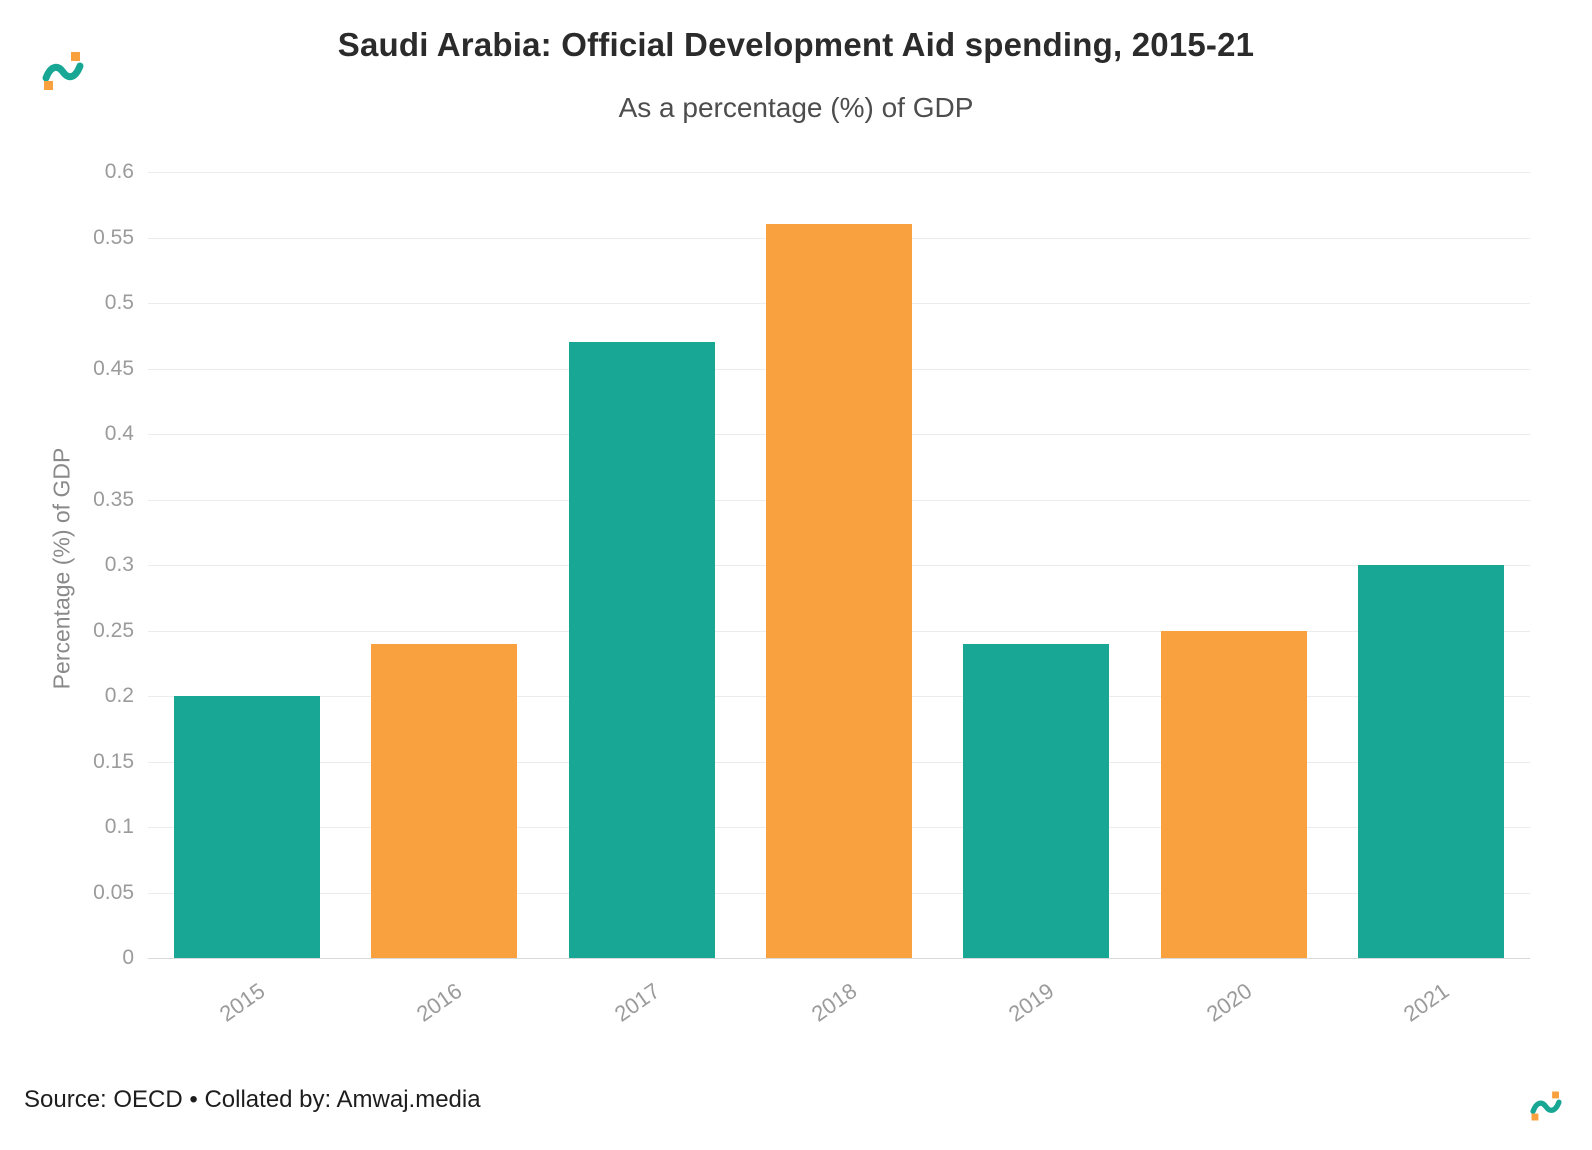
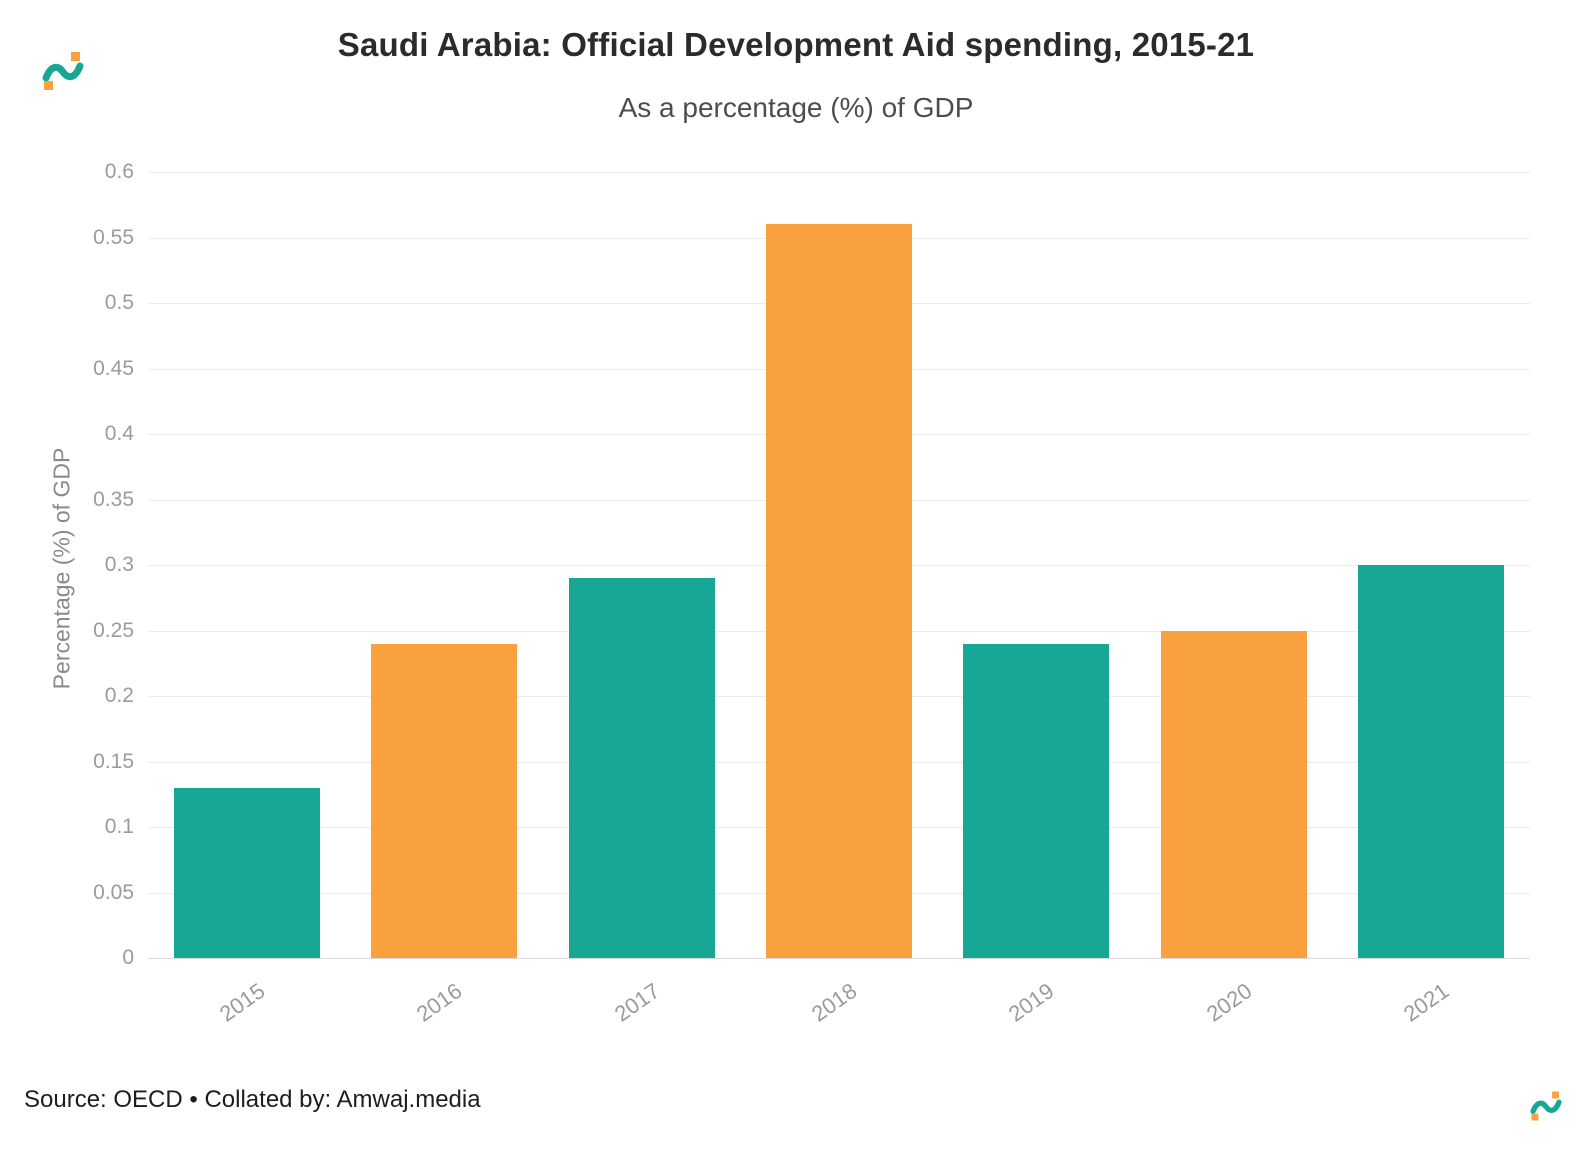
2015: 0.20 -> 0.13
2017: 0.47 -> 0.29
